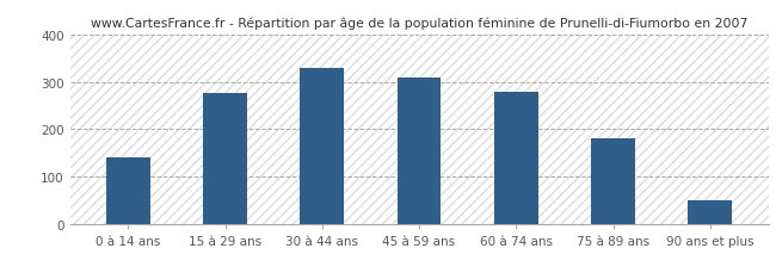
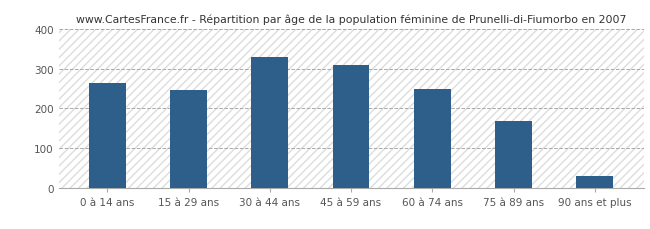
0 à 14 ans: 140 -> 263
15 à 29 ans: 275 -> 246
60 à 74 ans: 280 -> 249
75 à 89 ans: 180 -> 167
90 ans et plus: 50 -> 30
